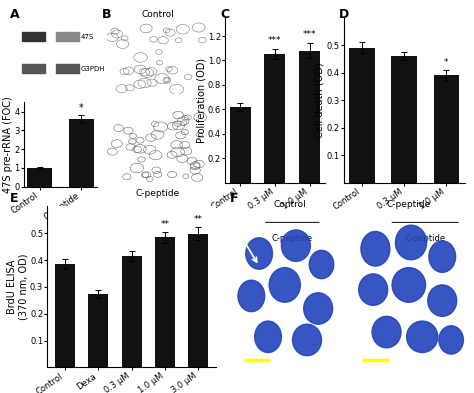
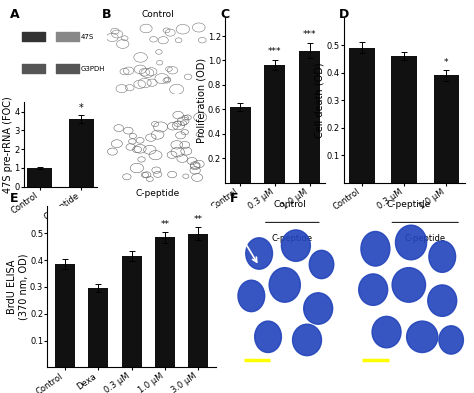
0.3 μM: 1.05 -> 0.96
Dexa: 0.275 -> 0.295
